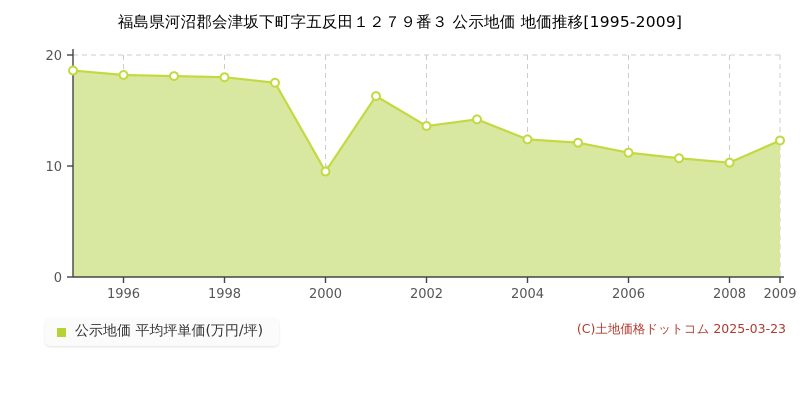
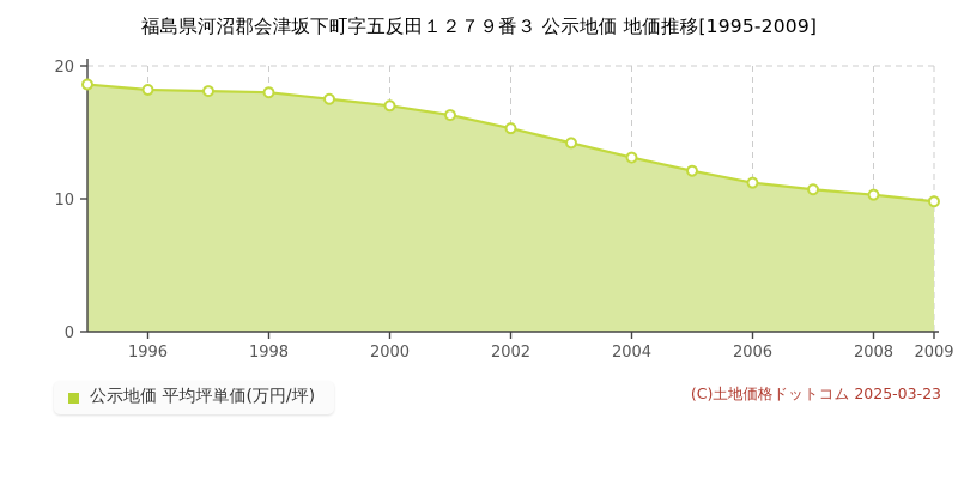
2000: 9.5 -> 17.0
2002: 13.6 -> 15.3
2004: 12.4 -> 13.1
2009: 12.3 -> 9.8
